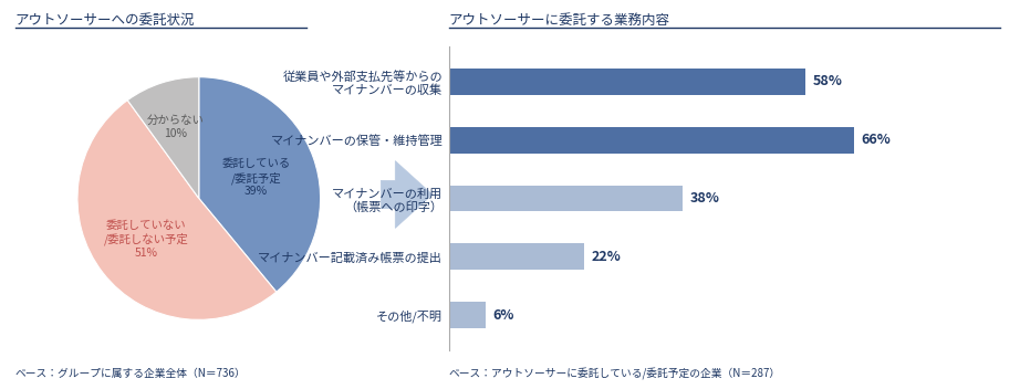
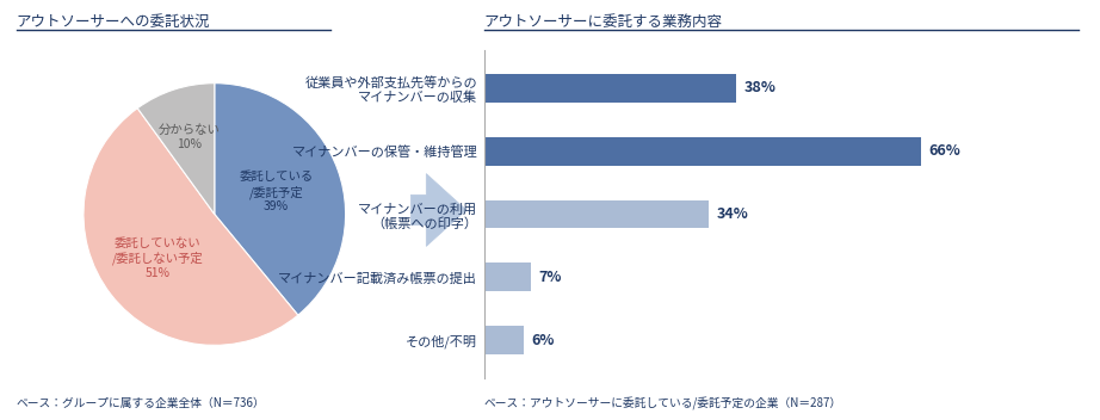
従業員や外部支払先等からの マイナンバーの収集: 58% -> 38%
マイナンバーの利用 （帳票への印字）: 38% -> 34%
マイナンバー記載済み帳票の提出: 22% -> 7%
